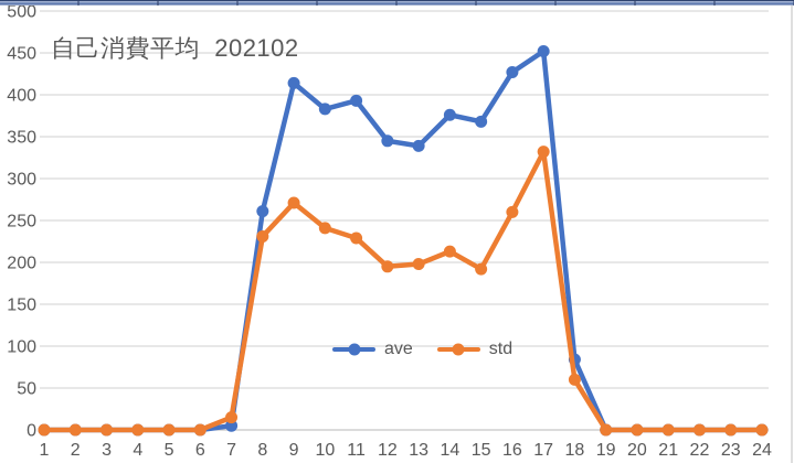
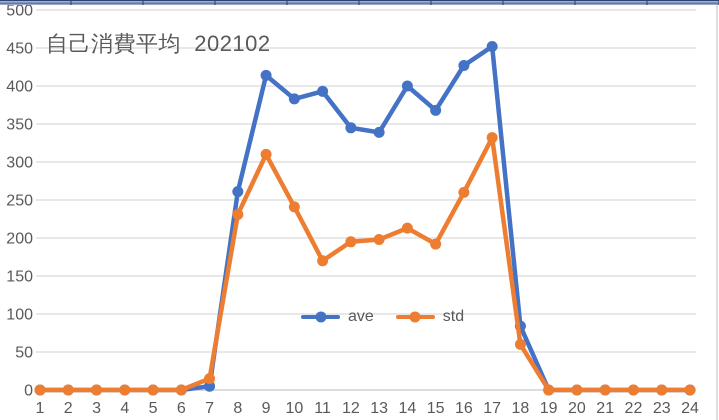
std/9: 270 -> 310
std/11: 230 -> 170
ave/14: 380 -> 400
